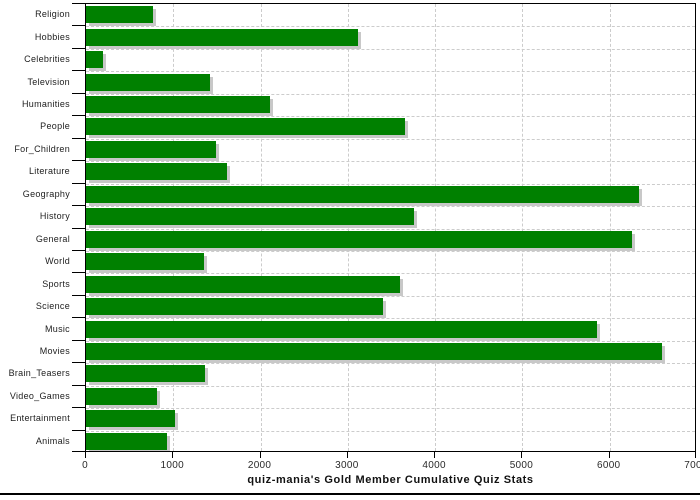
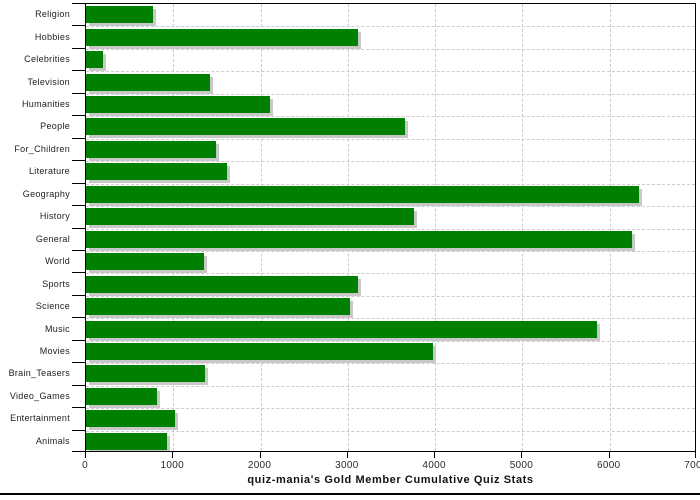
Sports: 3600 -> 3100
Science: 3400 -> 3000
Movies: 6600 -> 4000
